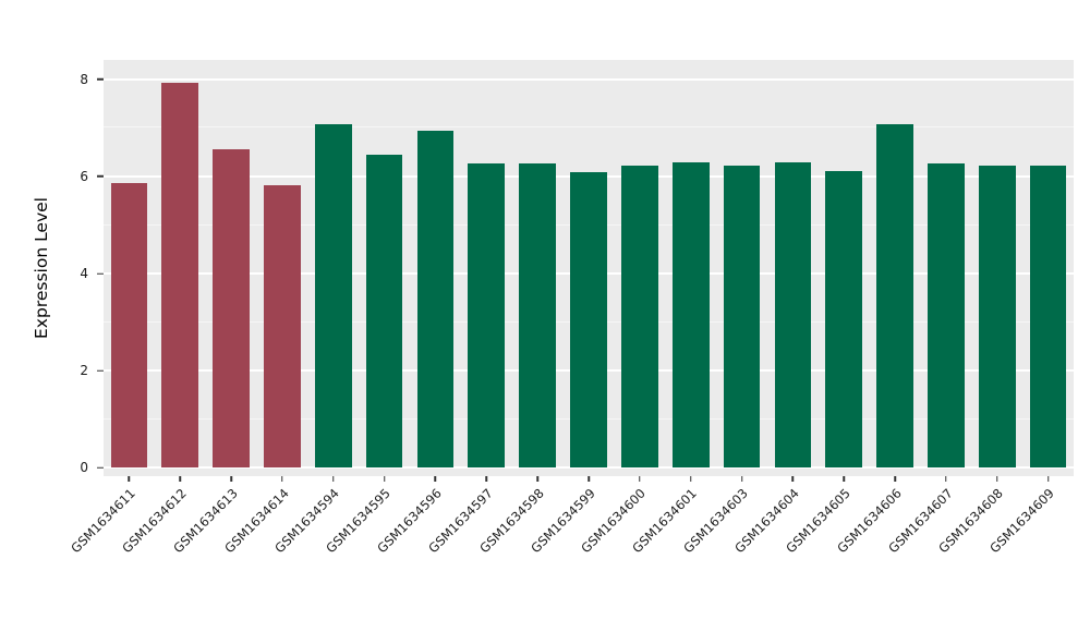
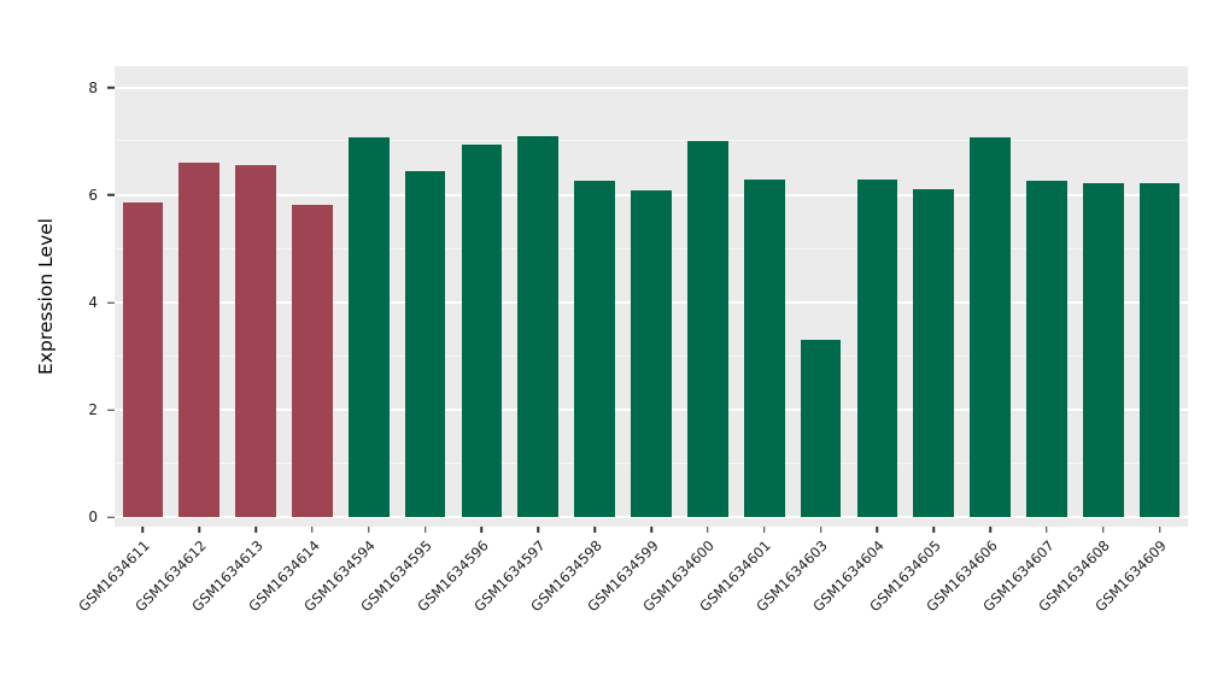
GSM1634612: 7.9 -> 6.6
GSM1634597: 6.3 -> 7.1
GSM1634600: 6.2 -> 7.0
GSM1634603: 6.2 -> 3.3
